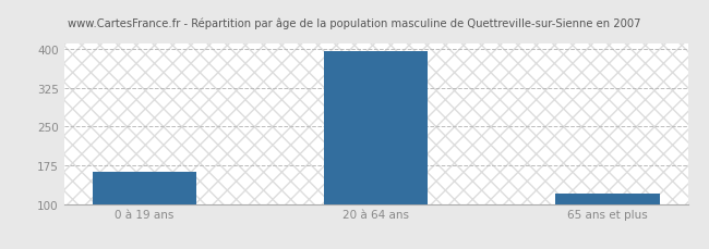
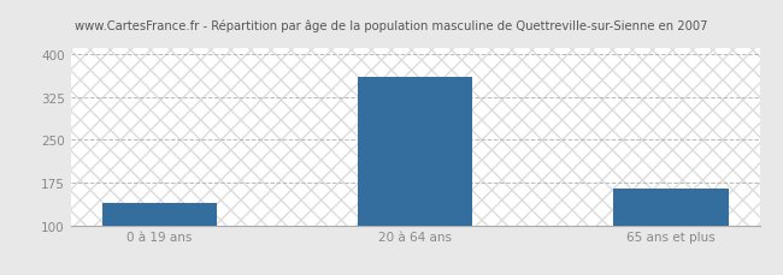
0 à 19 ans: 162 -> 140
20 à 64 ans: 397 -> 360
65 ans et plus: 120 -> 165
